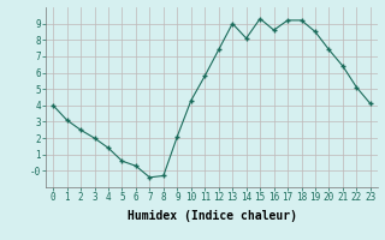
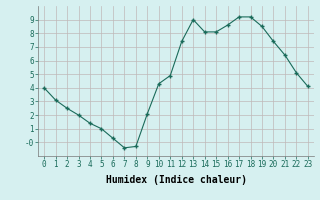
5: 0.6 -> 1.0
11: 5.8 -> 4.9
15: 9.3 -> 8.1
